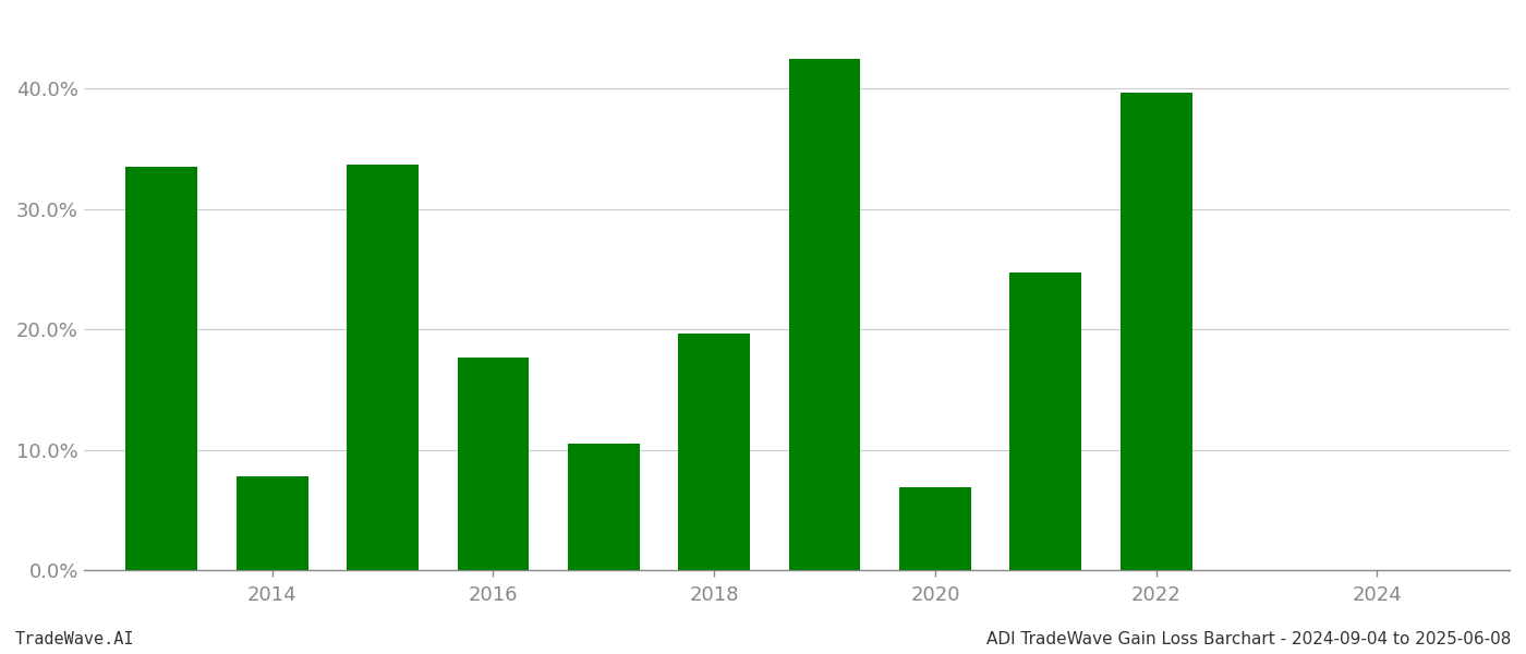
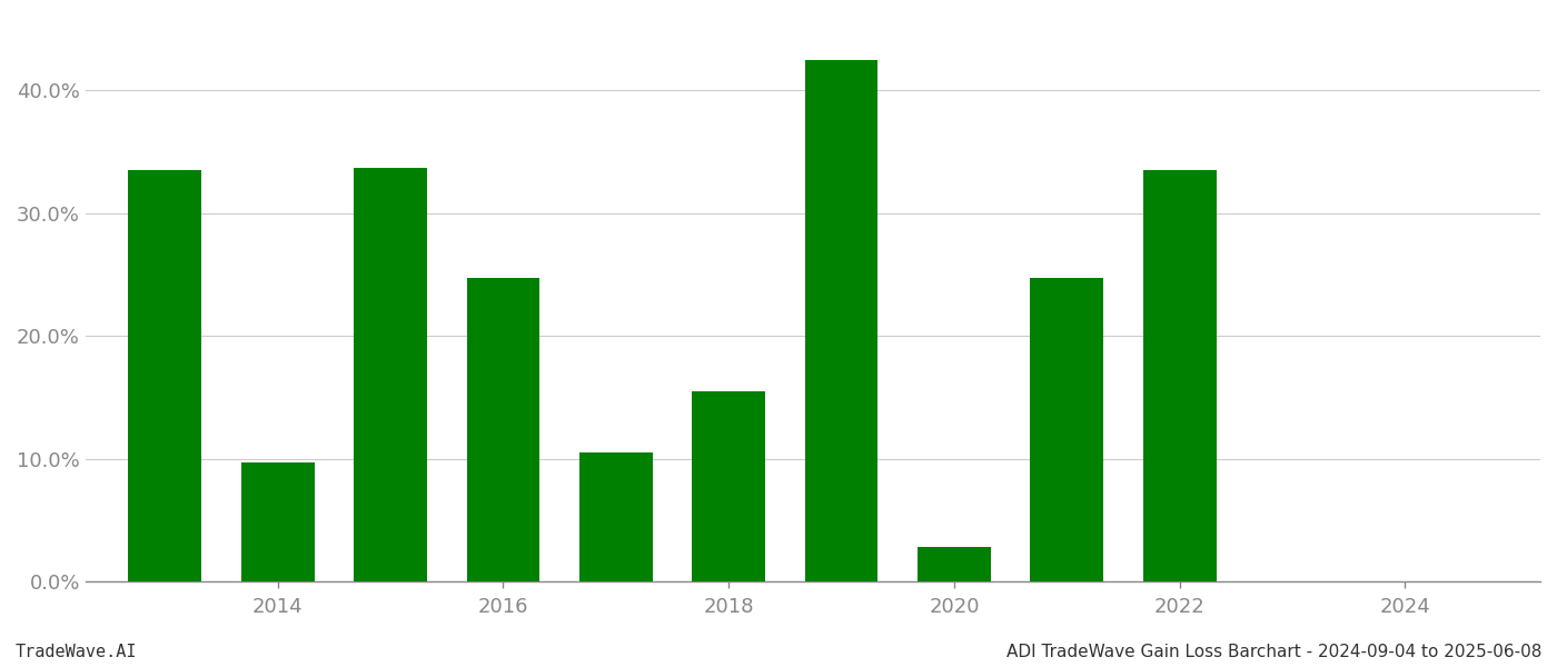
2014: 7.8% -> 9.7%
2016: 17.7% -> 24.7%
2018: 19.7% -> 15.5%
2020: 6.9% -> 2.8%
2022: 39.7% -> 33.5%
